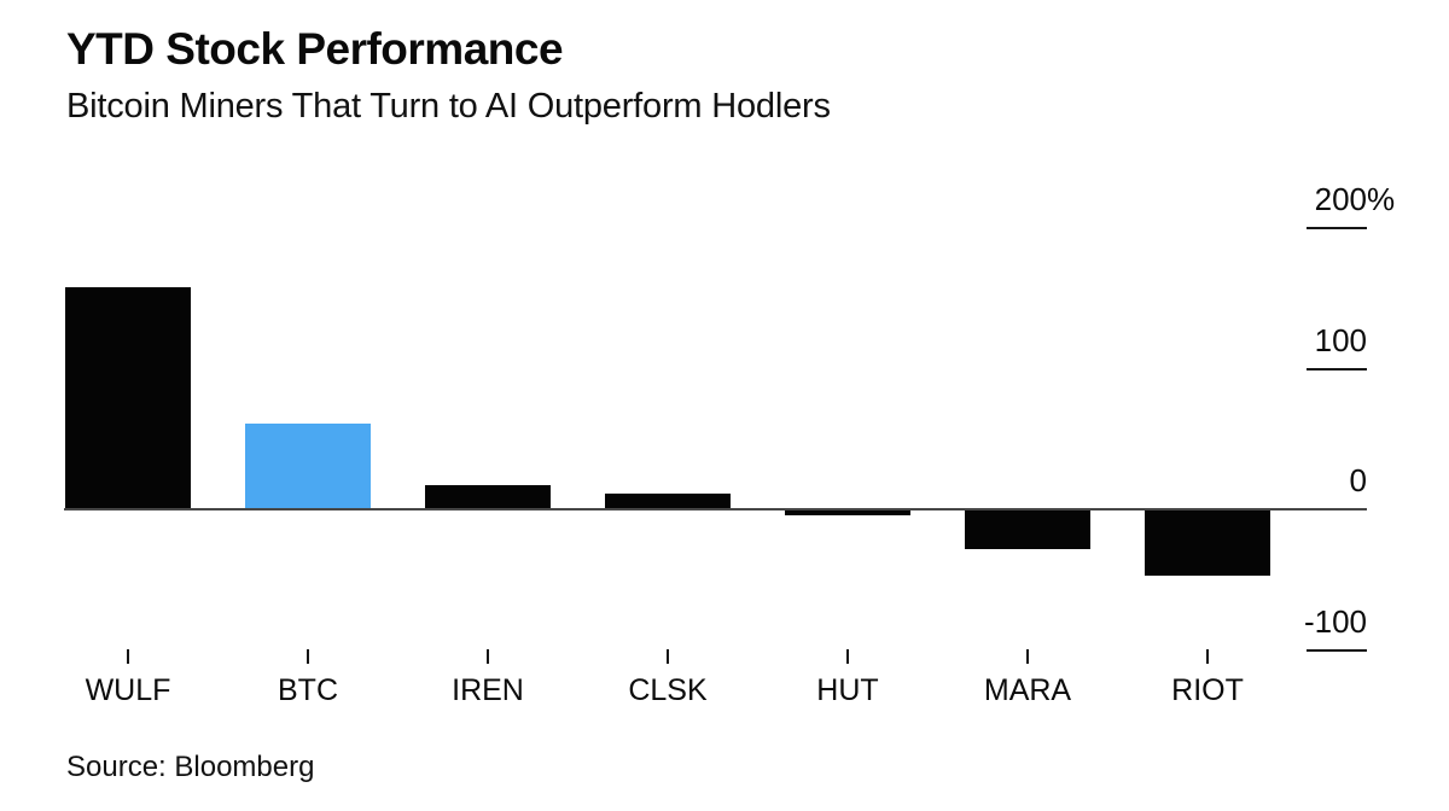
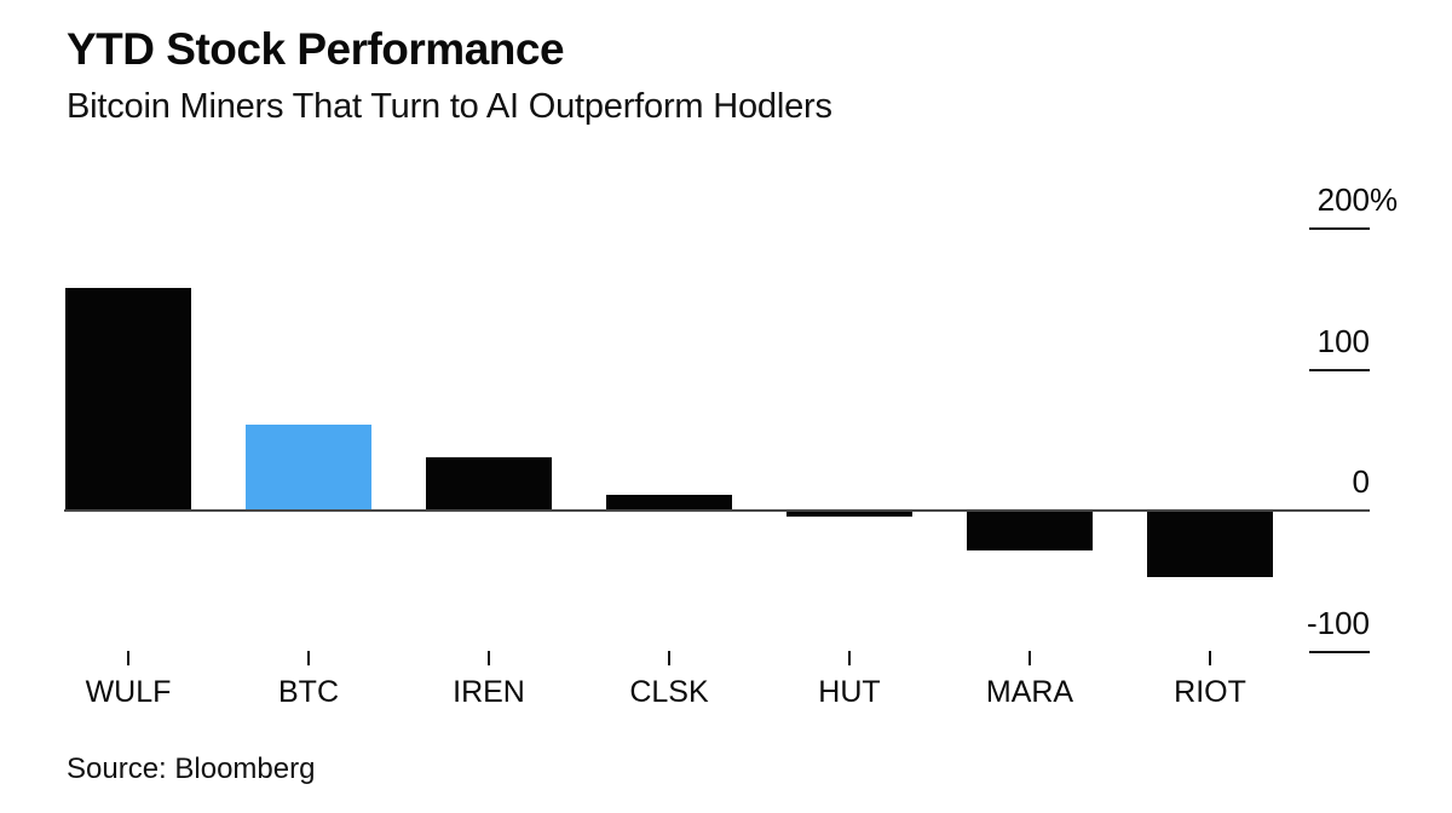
IREN: 17 -> 38
